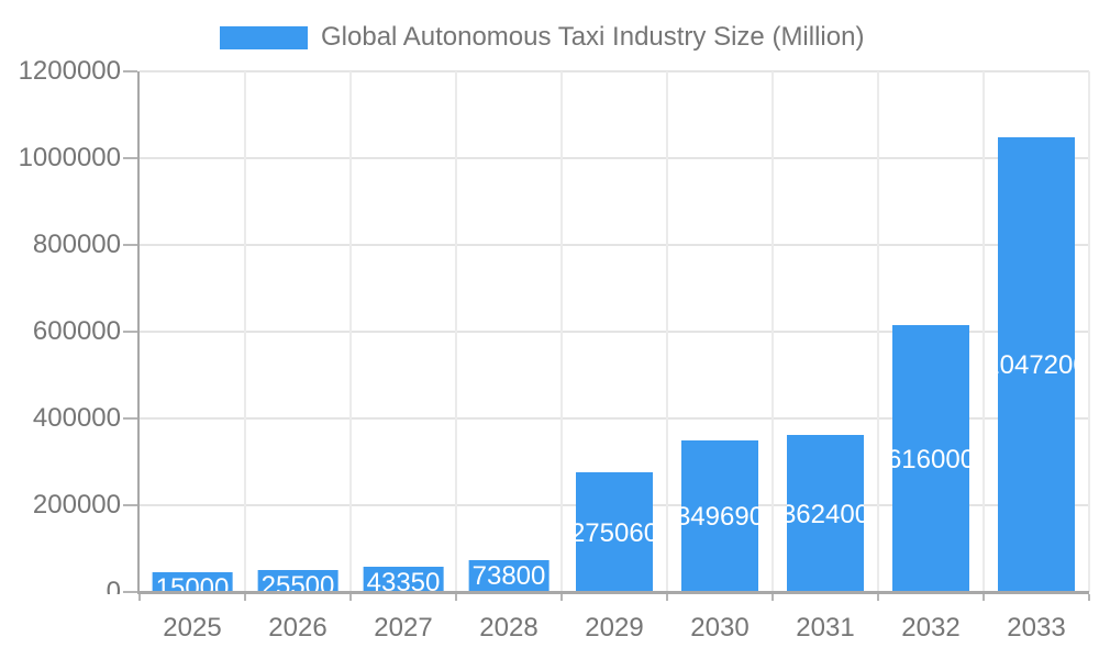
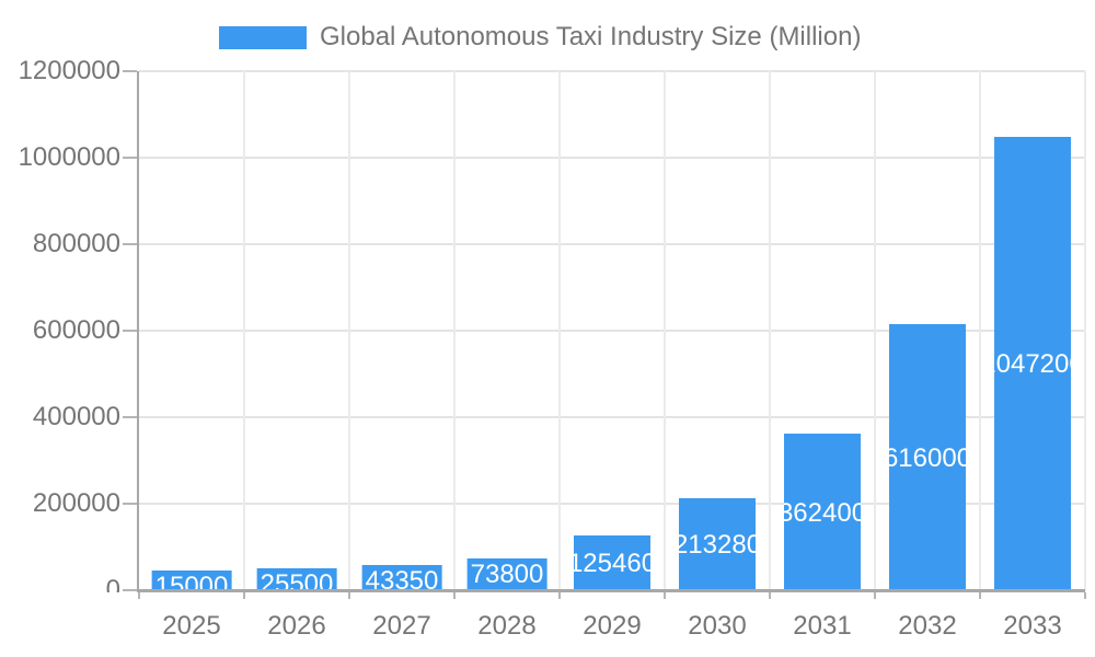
2029: 275060 -> 125460
2030: 349690 -> 213280
